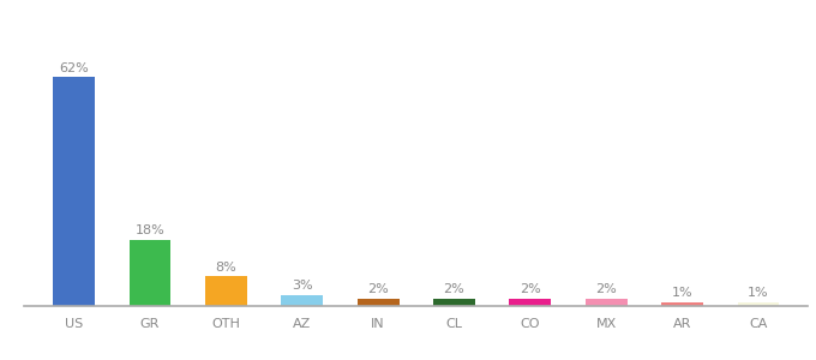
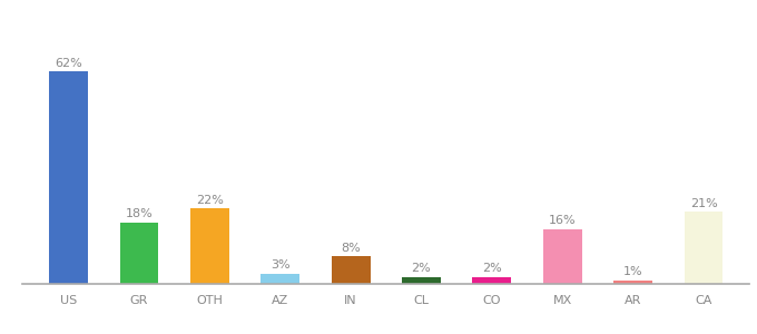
OTH: 8% -> 22%
IN: 2% -> 8%
MX: 2% -> 16%
CA: 1% -> 21%
